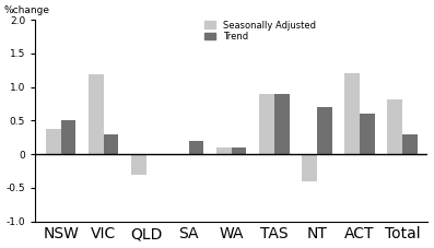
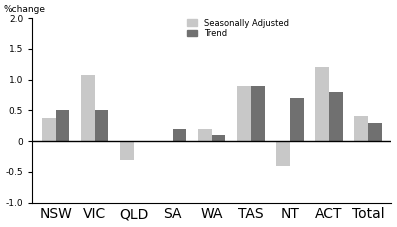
Seasonally Adjusted/VIC: 1.18 -> 1.08
Trend/VIC: 0.3 -> 0.5
Seasonally Adjusted/WA: 0.10 -> 0.20
Trend/ACT: 0.6 -> 0.8
Seasonally Adjusted/Total: 0.82 -> 0.40
